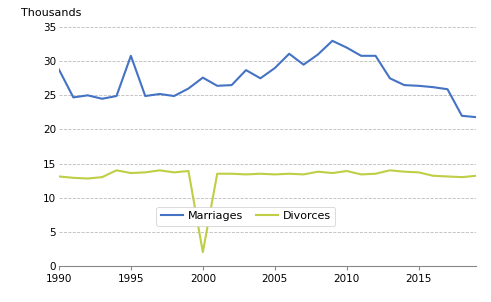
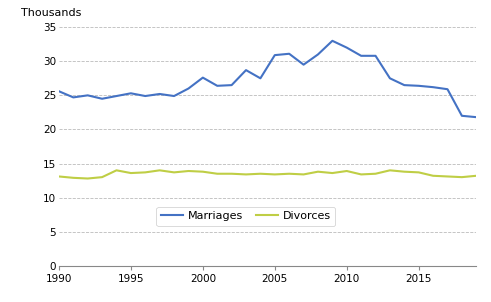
Marriages/1990: 28.8 -> 25.6
Marriages/1995: 30.8 -> 25.3
Divorces/2000: 2.0 -> 13.8
Marriages/2005: 29.0 -> 30.9
